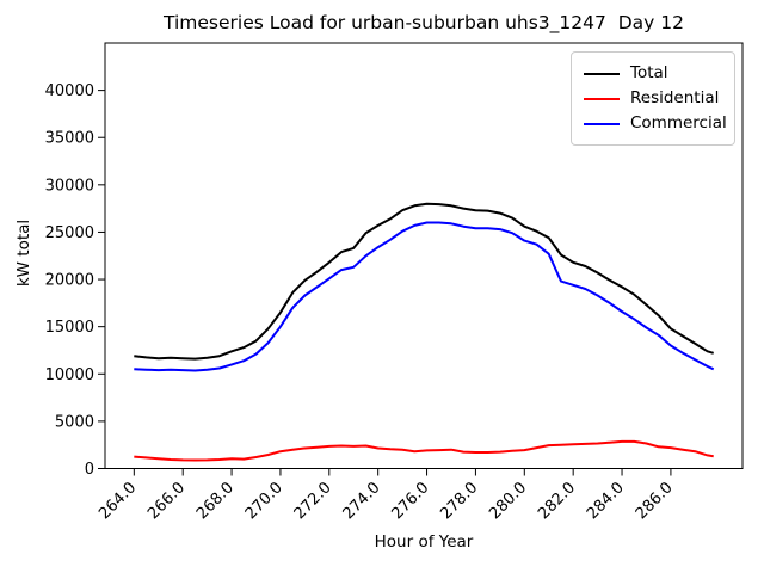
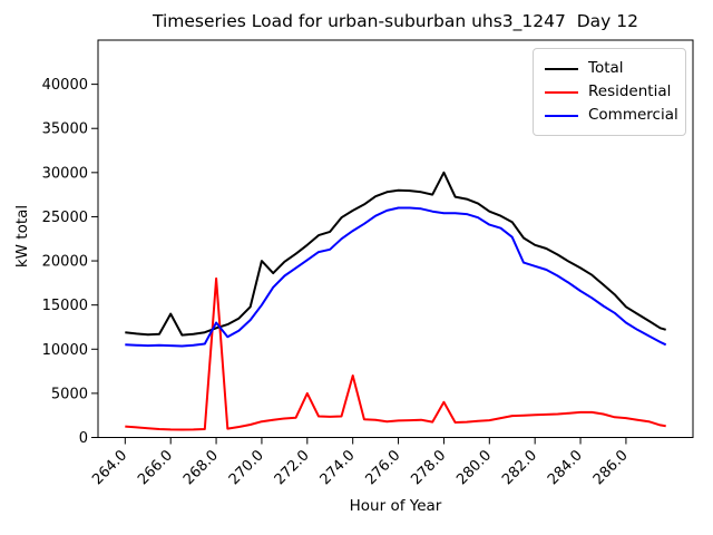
Total/266.0: 12000 -> 14000
Residential/268.0: 1000 -> 18000
Commercial/268.0: 11000 -> 13000
Total/270.0: 16000 -> 20000
Residential/272.0: 2000 -> 5000
Residential/274.0: 2000 -> 7000
Total/278.0: 27000 -> 30000
Residential/278.0: 2000 -> 4000
